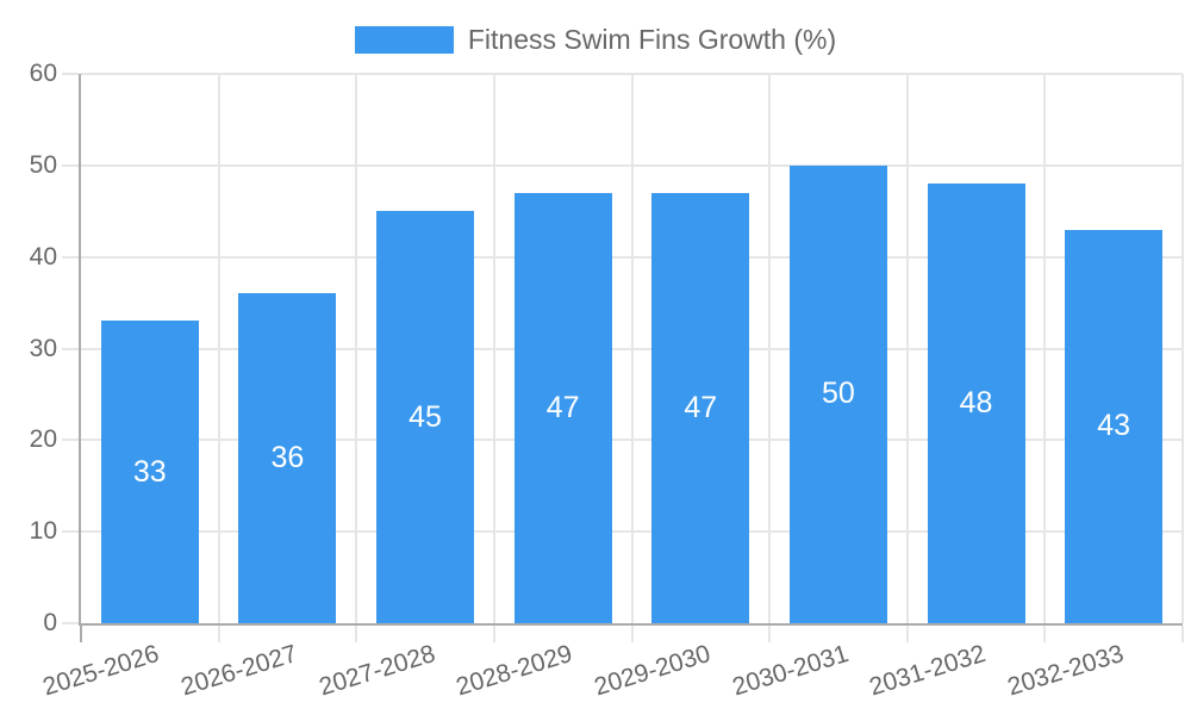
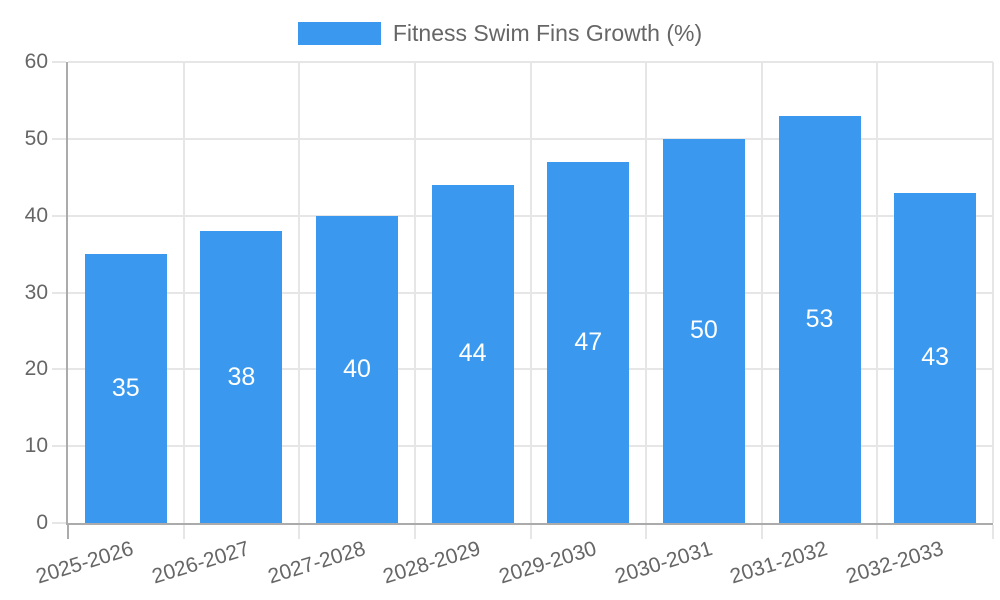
2025-2026: 33 -> 35
2026-2027: 36 -> 38
2027-2028: 45 -> 40
2028-2029: 47 -> 44
2031-2032: 48 -> 53
